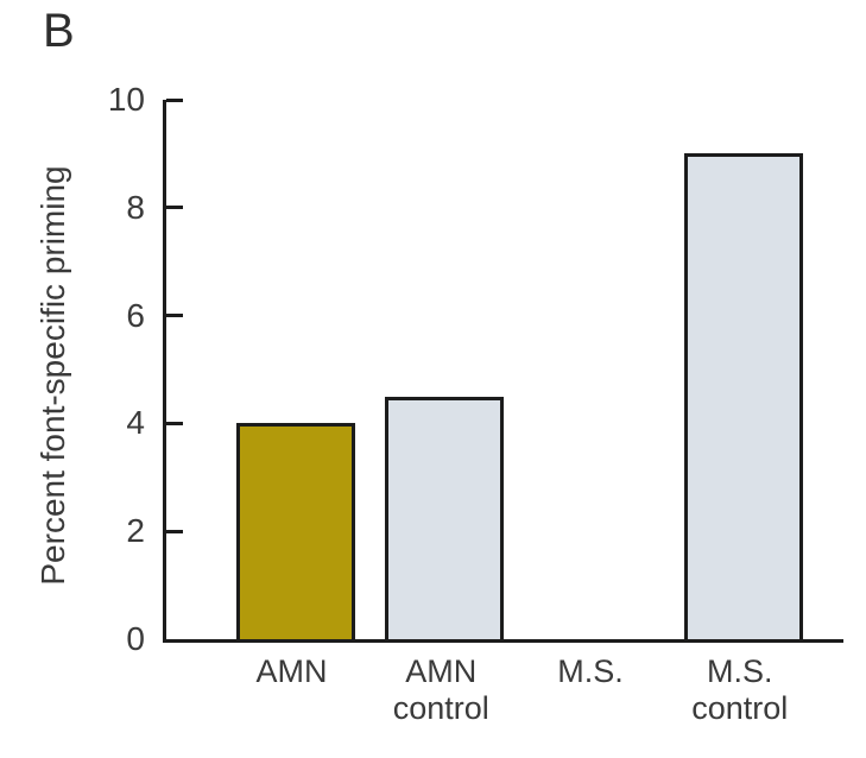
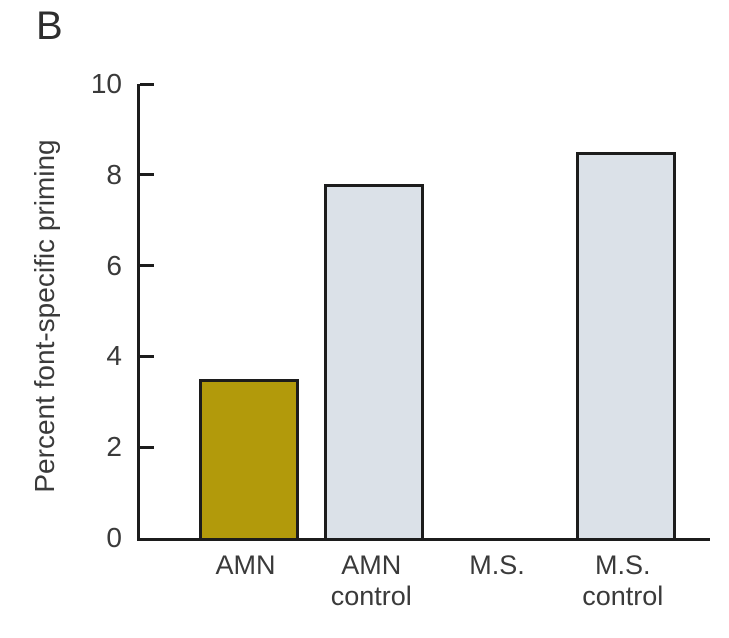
AMN: 4.0 -> 3.5
AMN control: 4.5 -> 7.8
M.S. control: 9.0 -> 8.5
